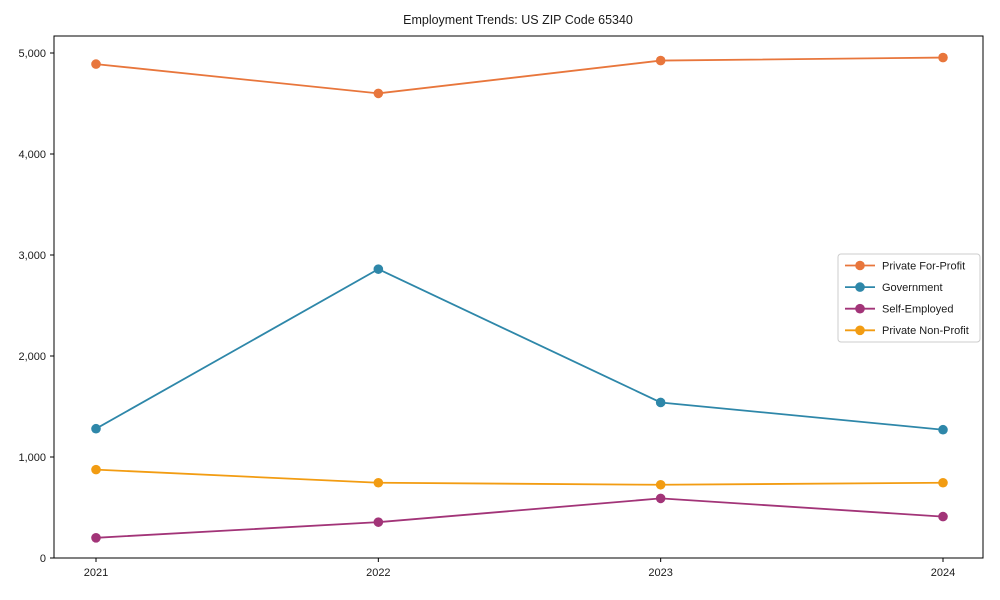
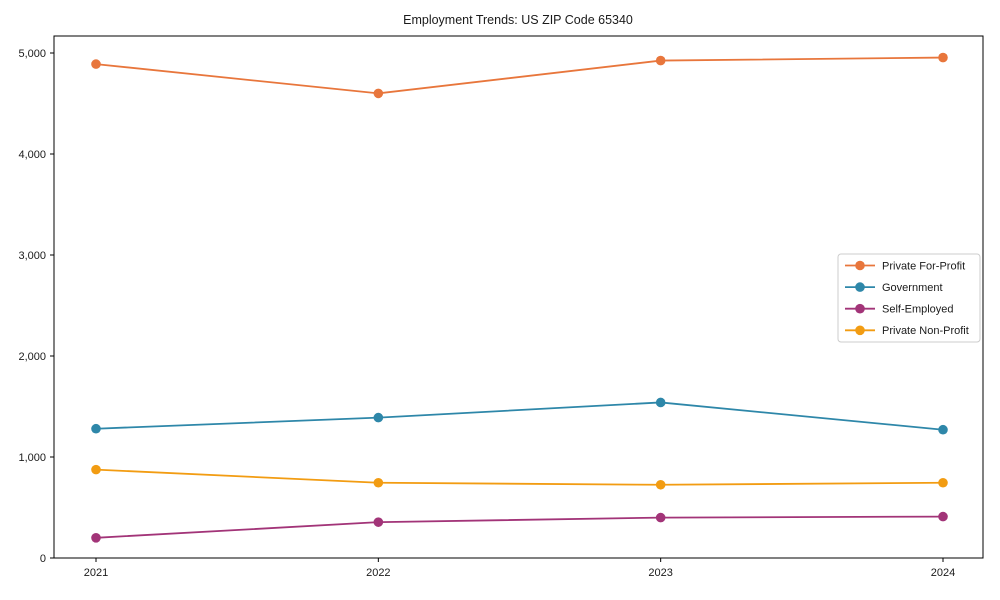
Government/2022: 2860 -> 1390
Self-Employed/2023: 590 -> 400
